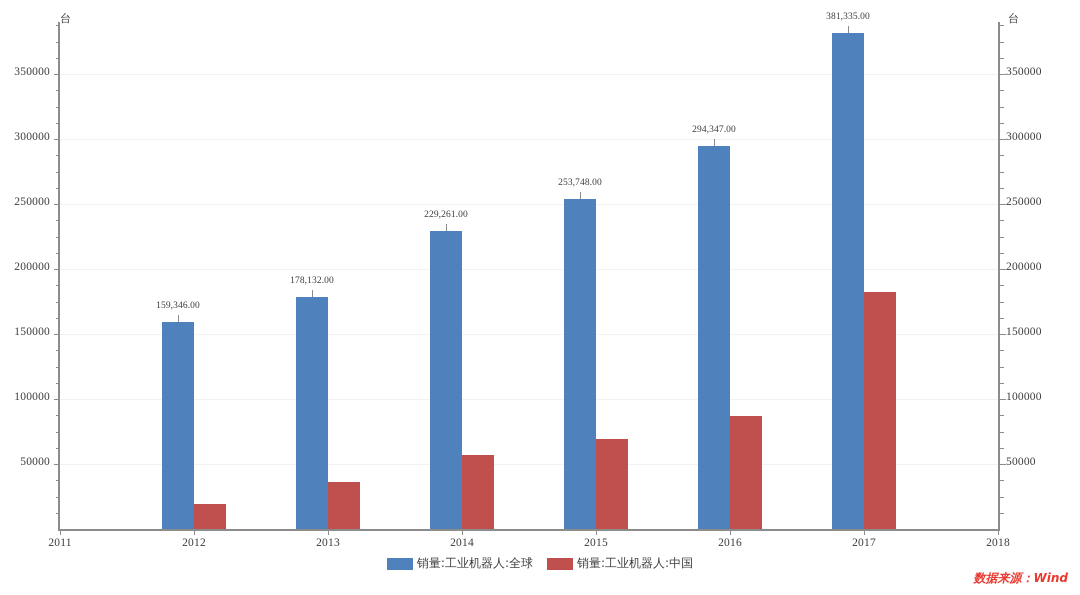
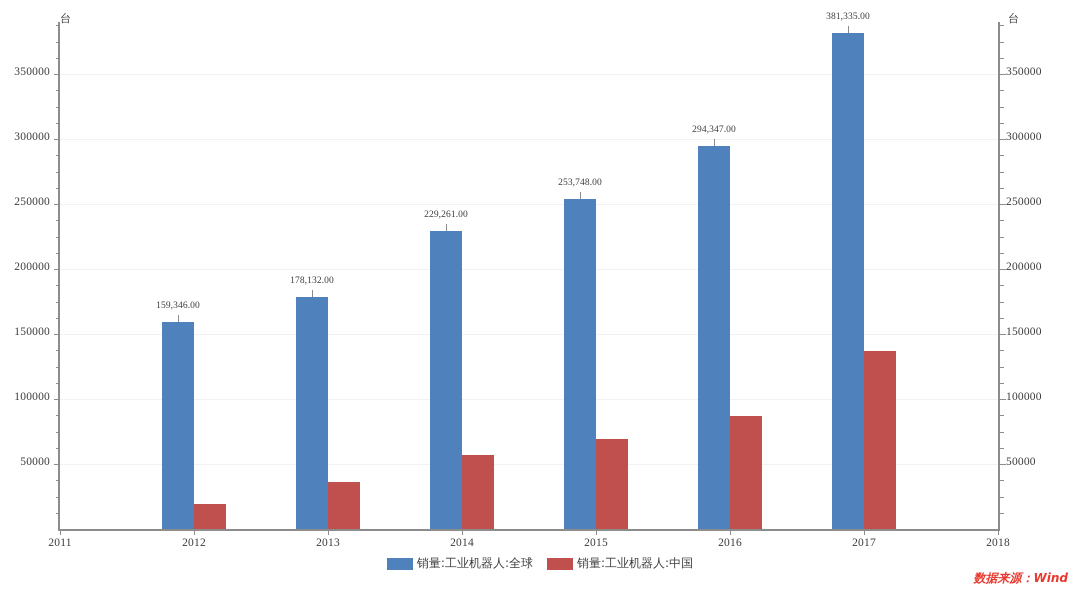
销量:工业机器人:中国/2017: 182000 -> 137000
